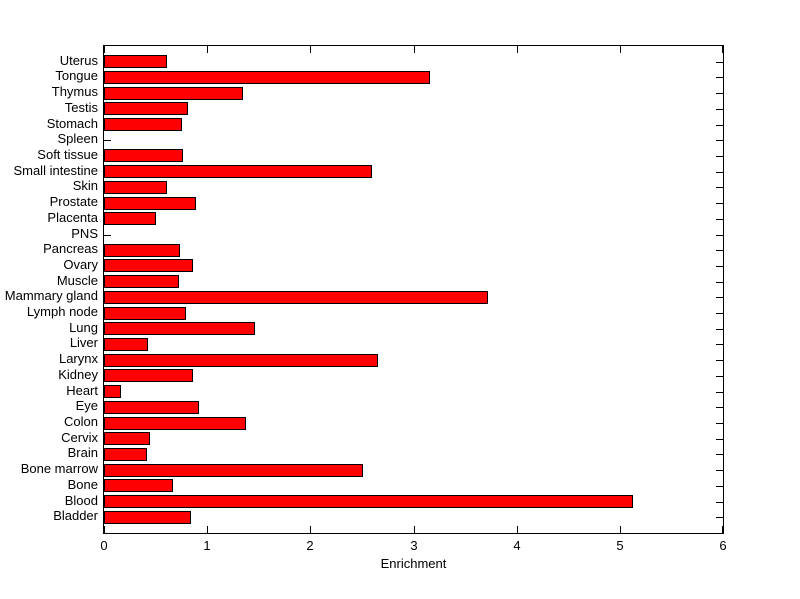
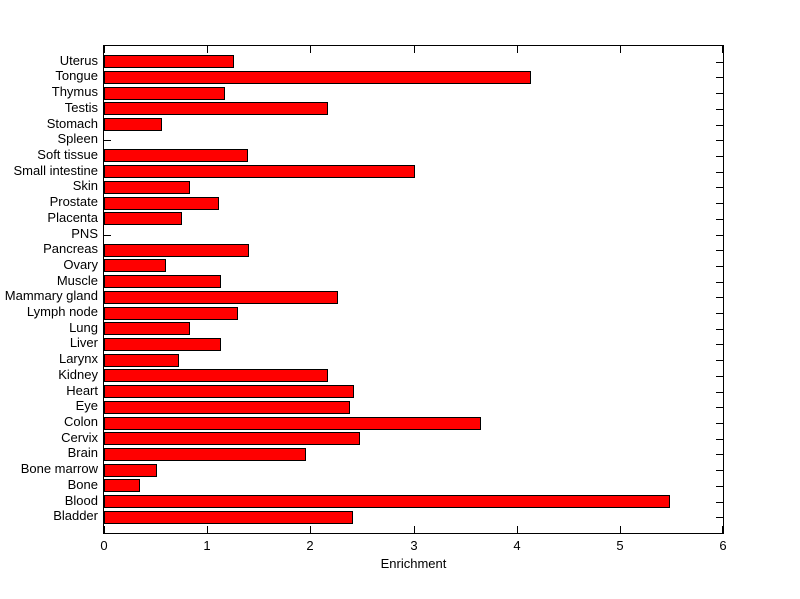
Uterus: 0.61 -> 1.26
Tongue: 3.16 -> 4.14
Thymus: 1.35 -> 1.17
Testis: 0.81 -> 2.17
Stomach: 0.76 -> 0.56
Soft tissue: 0.77 -> 1.40
Small intestine: 2.60 -> 3.01
Skin: 0.61 -> 0.83
Prostate: 0.89 -> 1.11
Placenta: 0.50 -> 0.76
Pancreas: 0.74 -> 1.41
Ovary: 0.86 -> 0.60
Muscle: 0.73 -> 1.13
Mammary gland: 3.72 -> 2.27
Lymph node: 0.79 -> 1.30
Lung: 1.46 -> 0.83
Liver: 0.43 -> 1.13
Larynx: 2.66 -> 0.73
Kidney: 0.86 -> 2.17
Heart: 0.16 -> 2.42
Eye: 0.92 -> 2.38
Colon: 1.38 -> 3.65
Cervix: 0.45 -> 2.48
Brain: 0.42 -> 1.96
Bone marrow: 2.51 -> 0.51
Bone: 0.67 -> 0.35
Blood: 5.13 -> 5.49
Bladder: 0.84 -> 2.41
